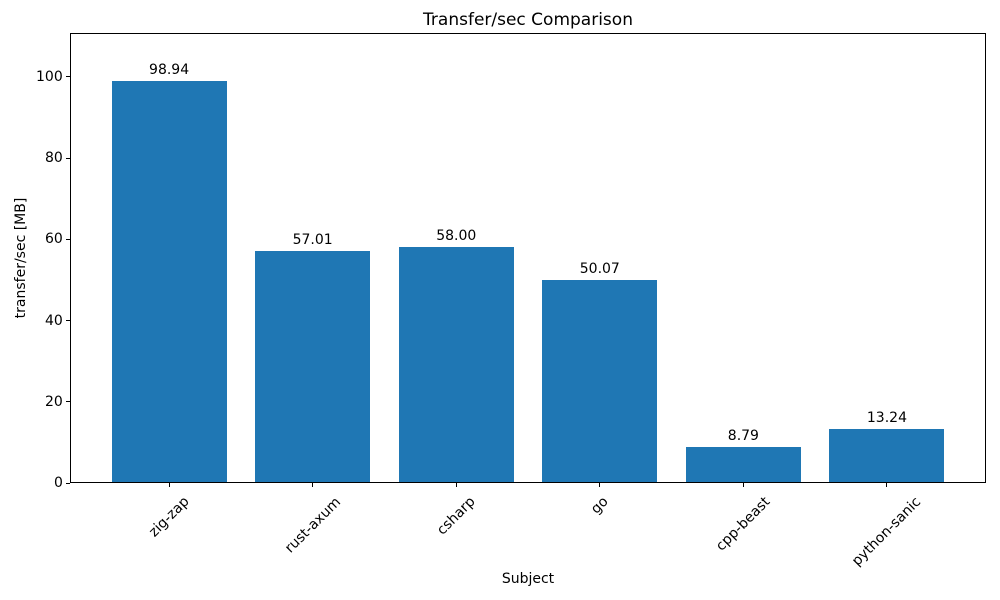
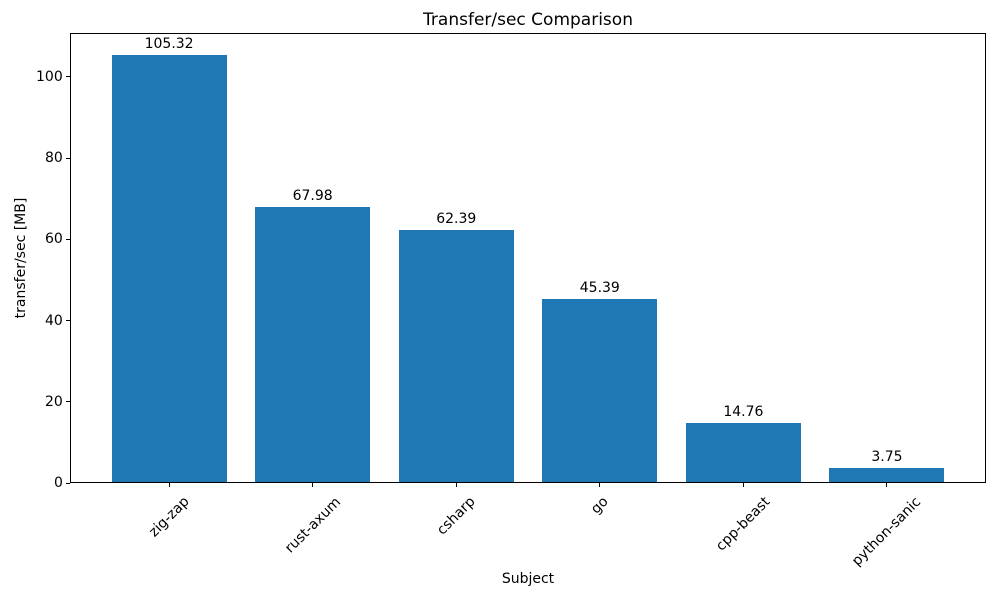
zig-zap: 98.94 -> 105.32
rust-axum: 57.01 -> 67.98
csharp: 58.00 -> 62.39
go: 50.07 -> 45.39
cpp-beast: 8.79 -> 14.76
python-sanic: 13.24 -> 3.75
